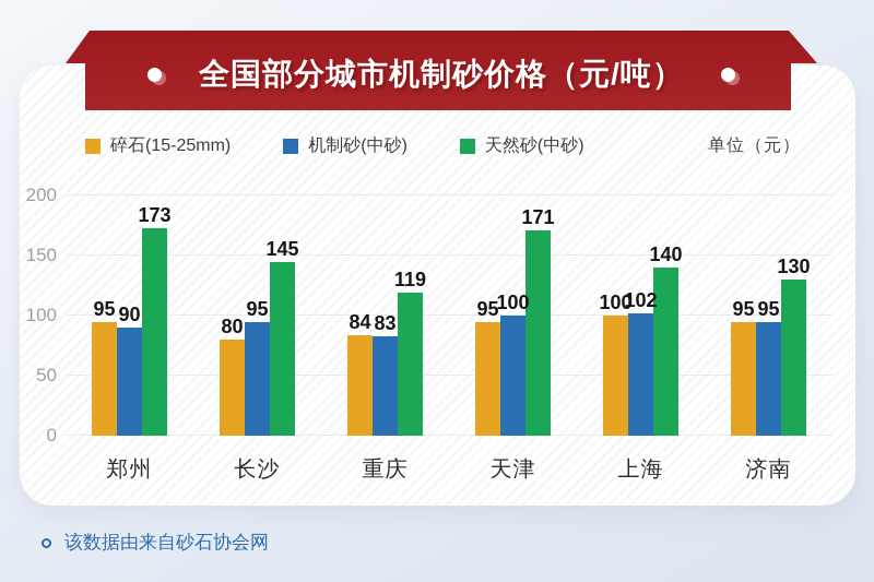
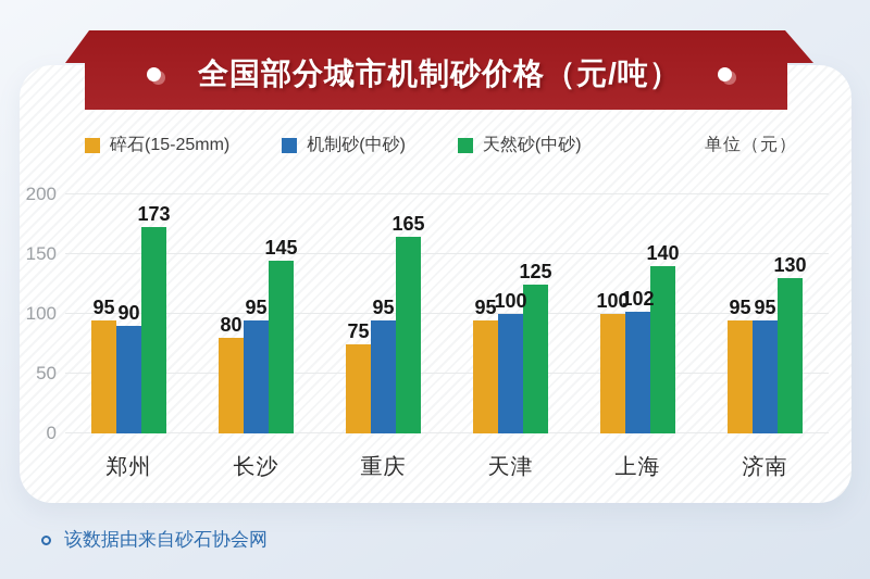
碎石(15-25mm)/重庆: 84 -> 75
机制砂(中砂)/重庆: 83 -> 95
天然砂(中砂)/重庆: 119 -> 165
天然砂(中砂)/天津: 171 -> 125
